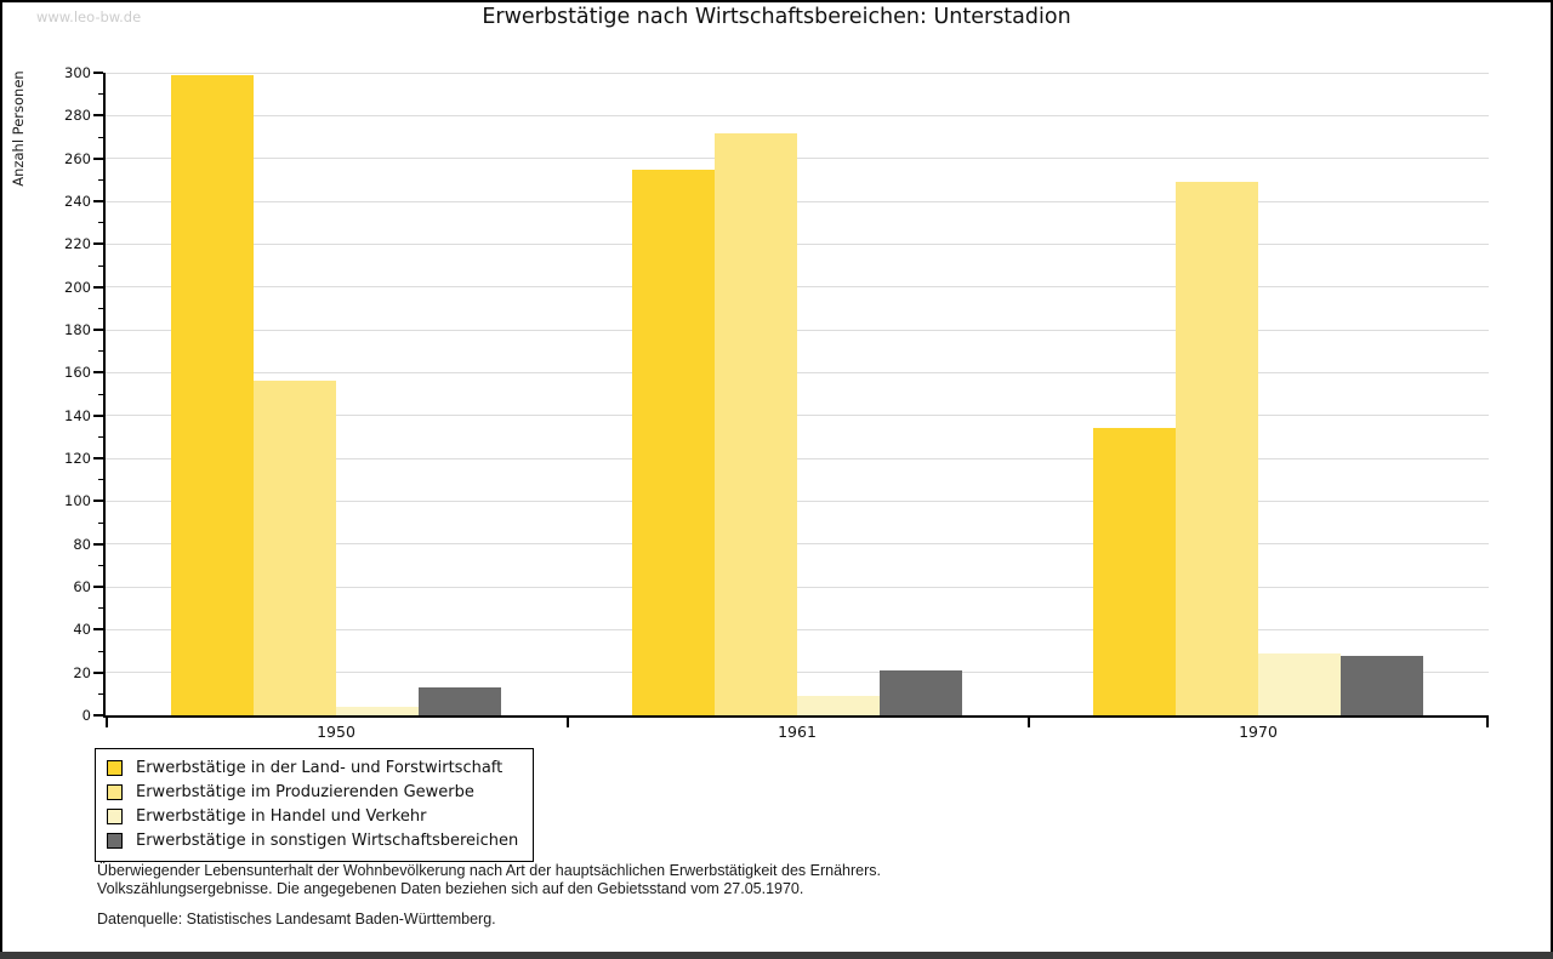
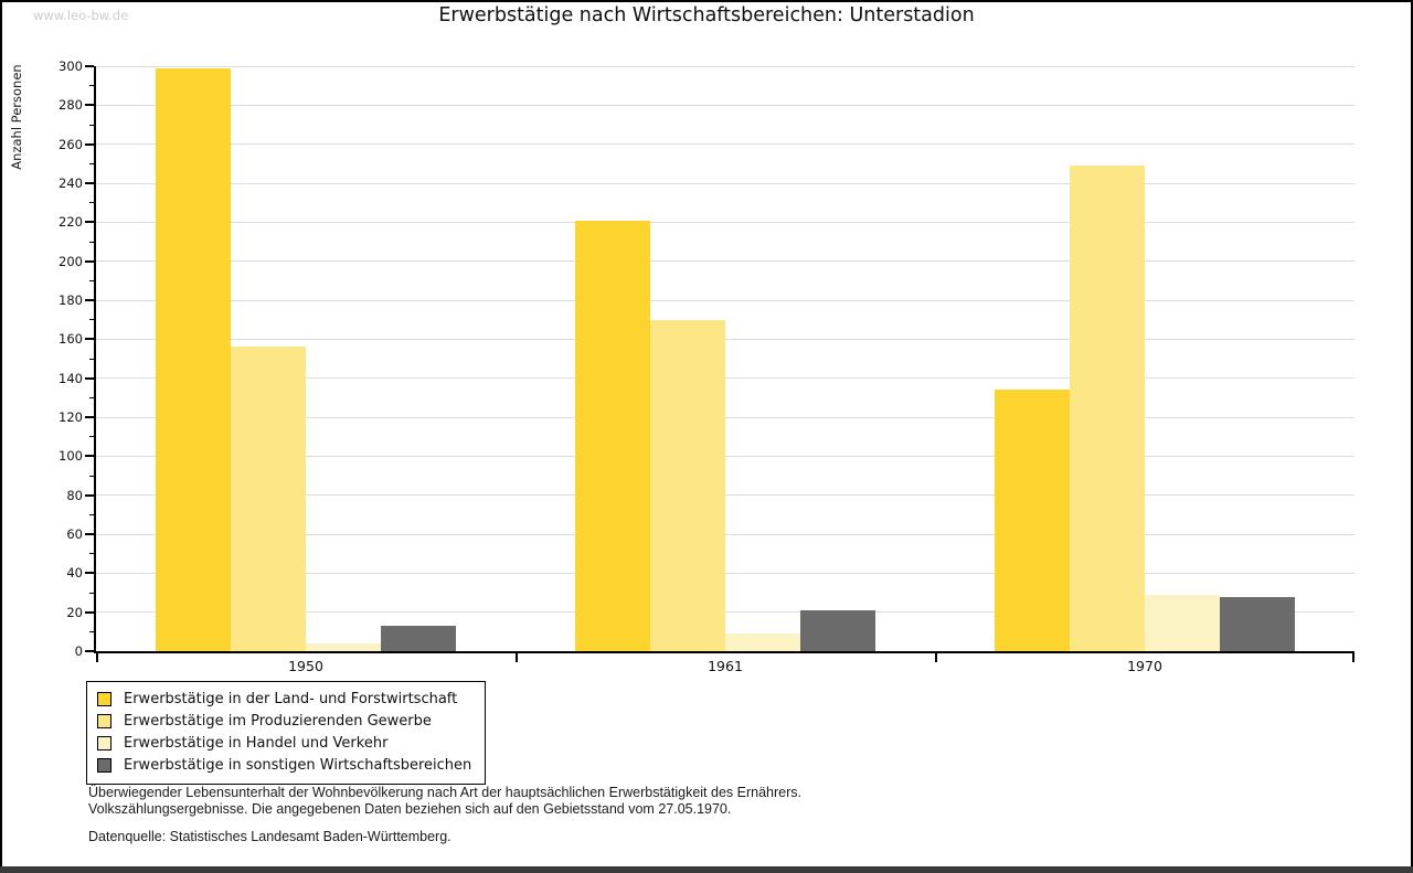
Erwerbstätige in der Land- und Forstwirtschaft/1961: 255 -> 221
Erwerbstätige im Produzierenden Gewerbe/1961: 272 -> 170
